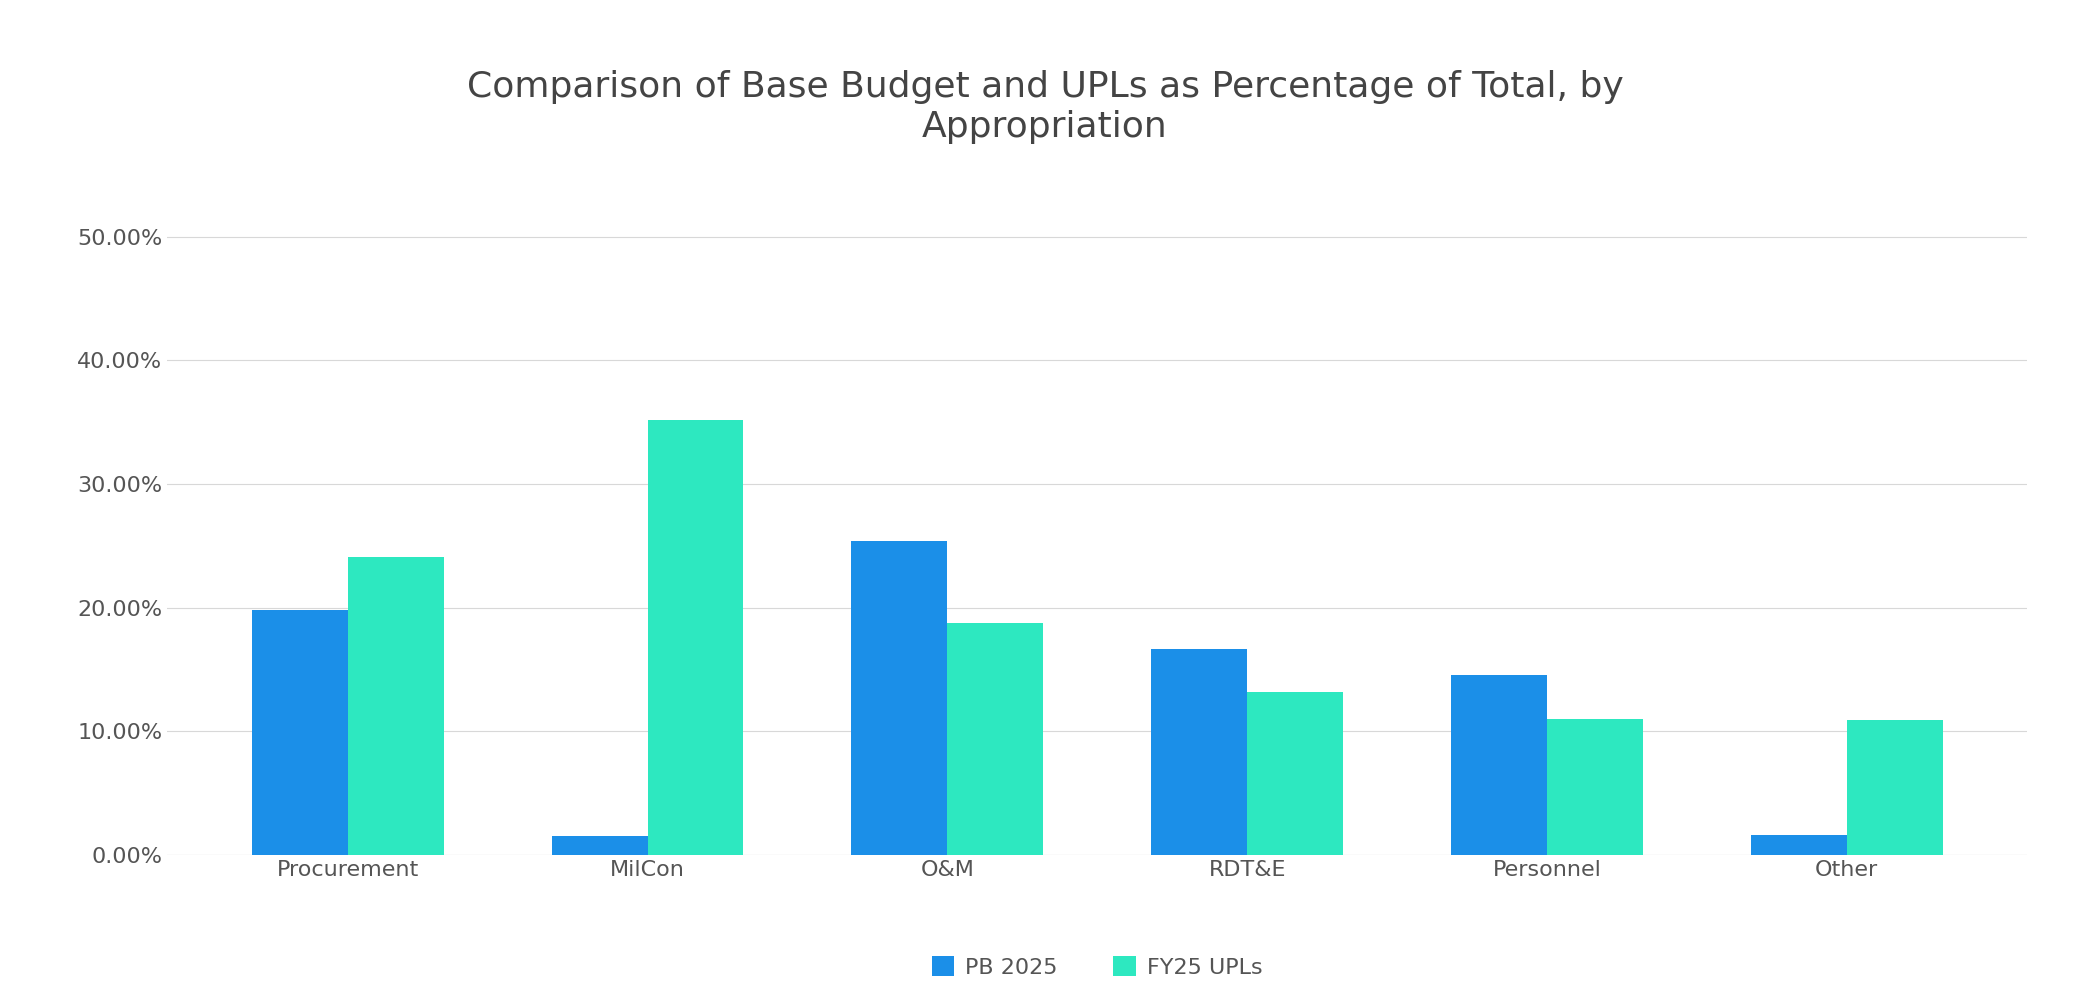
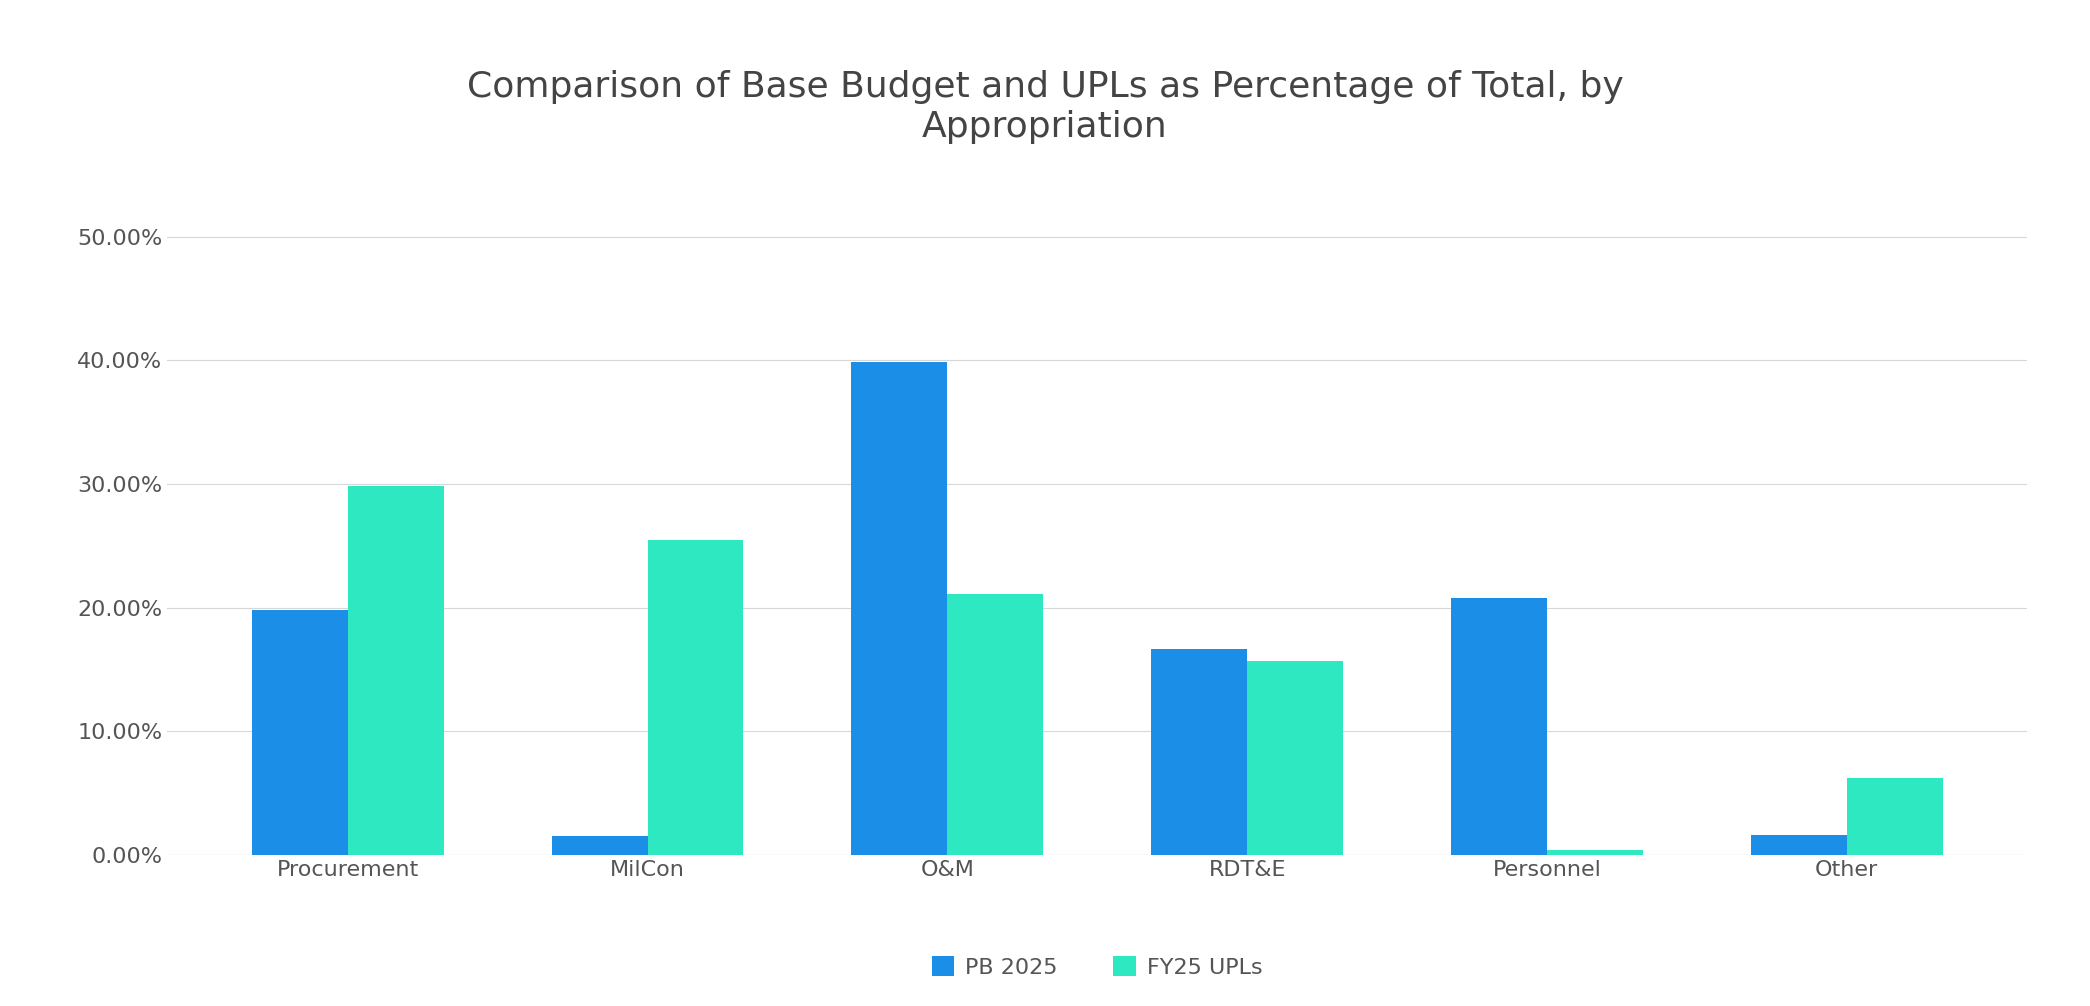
FY25 UPLs/Procurement: 24.1% -> 29.8%
FY25 UPLs/MilCon: 35.2% -> 25.5%
PB 2025/O&M: 25.4% -> 39.9%
FY25 UPLs/O&M: 18.8% -> 21.1%
FY25 UPLs/RDT&E: 13.2% -> 15.7%
PB 2025/Personnel: 14.6% -> 20.8%
FY25 UPLs/Personnel: 11.0% -> 0.4%
FY25 UPLs/Other: 10.9% -> 6.2%
